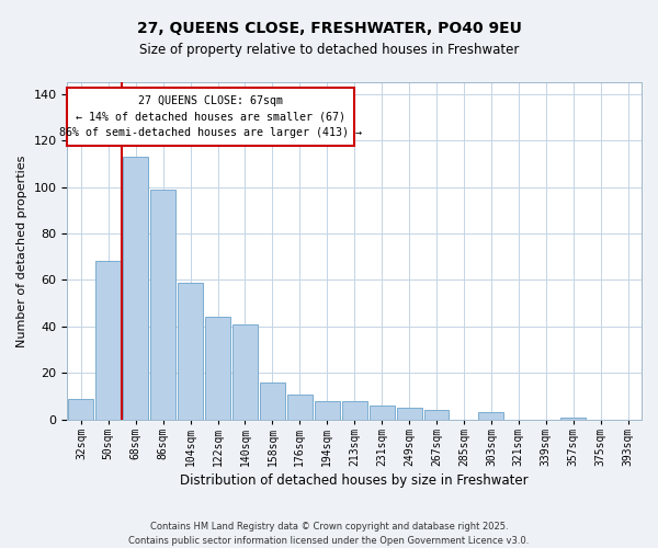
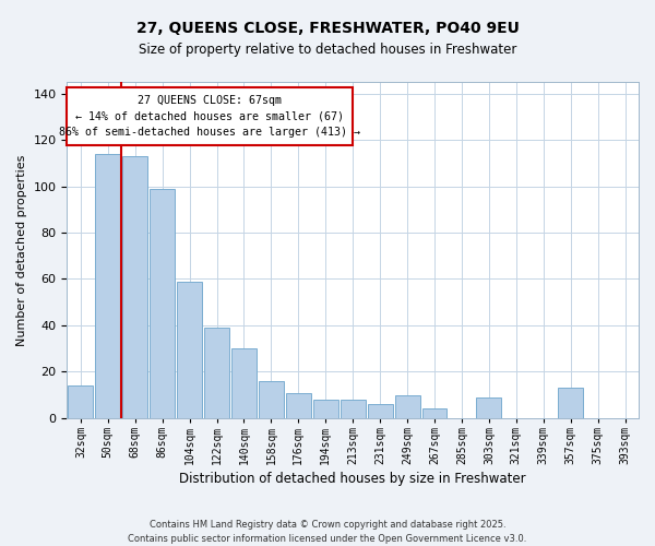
32sqm: 9 -> 14
50sqm: 68 -> 114
122sqm: 44 -> 39
140sqm: 41 -> 30
249sqm: 5 -> 10
303sqm: 3 -> 9
357sqm: 1 -> 13
